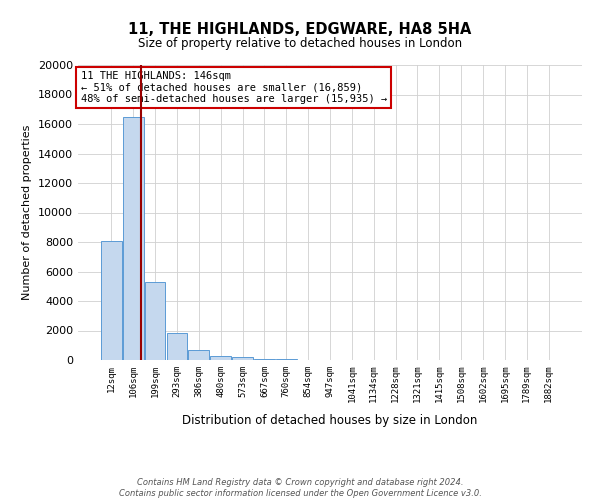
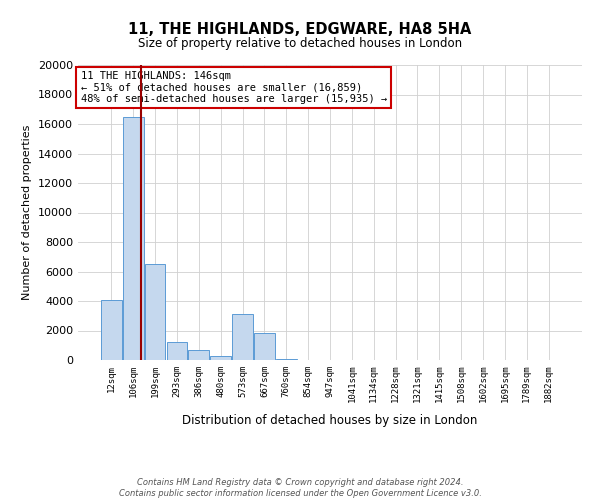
12sqm: 8100 -> 4100
199sqm: 5300 -> 6500
293sqm: 1800 -> 1200
573sqm: 200 -> 3100
667sqm: 100 -> 1800
